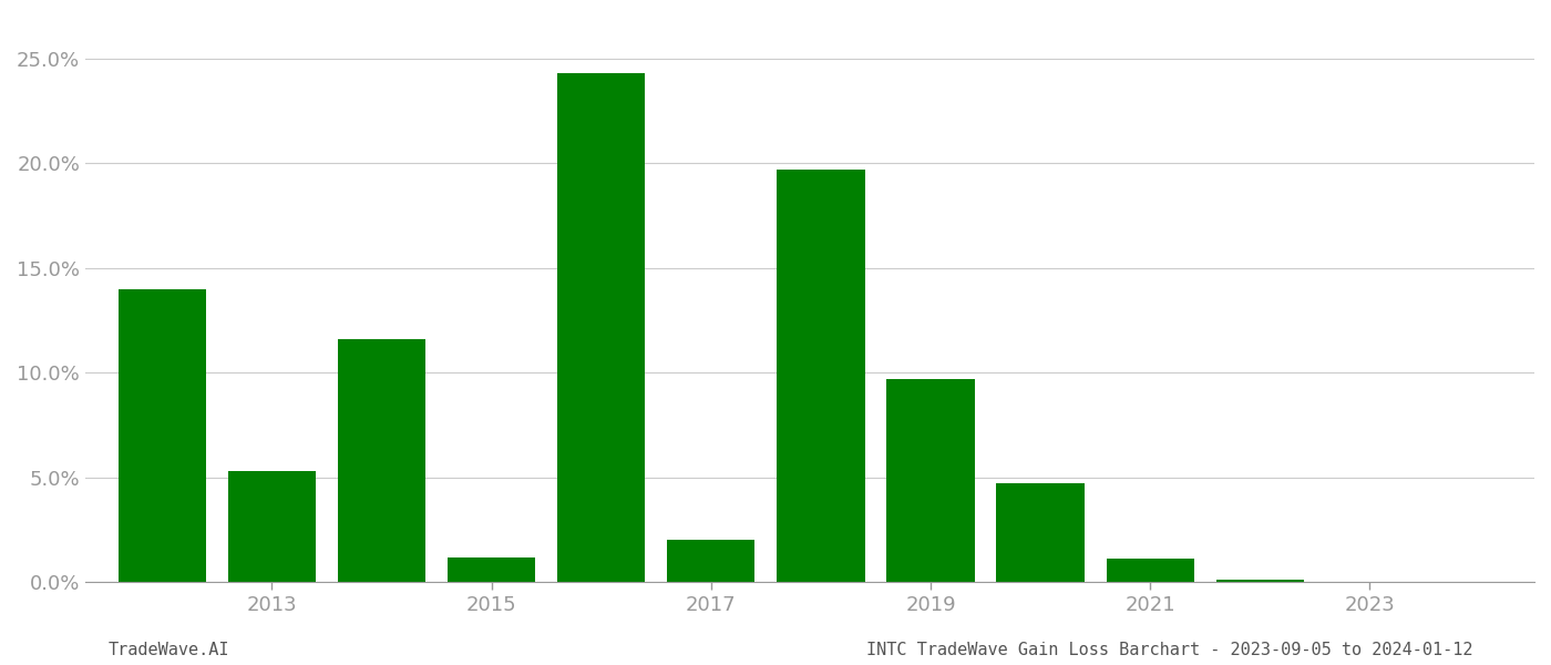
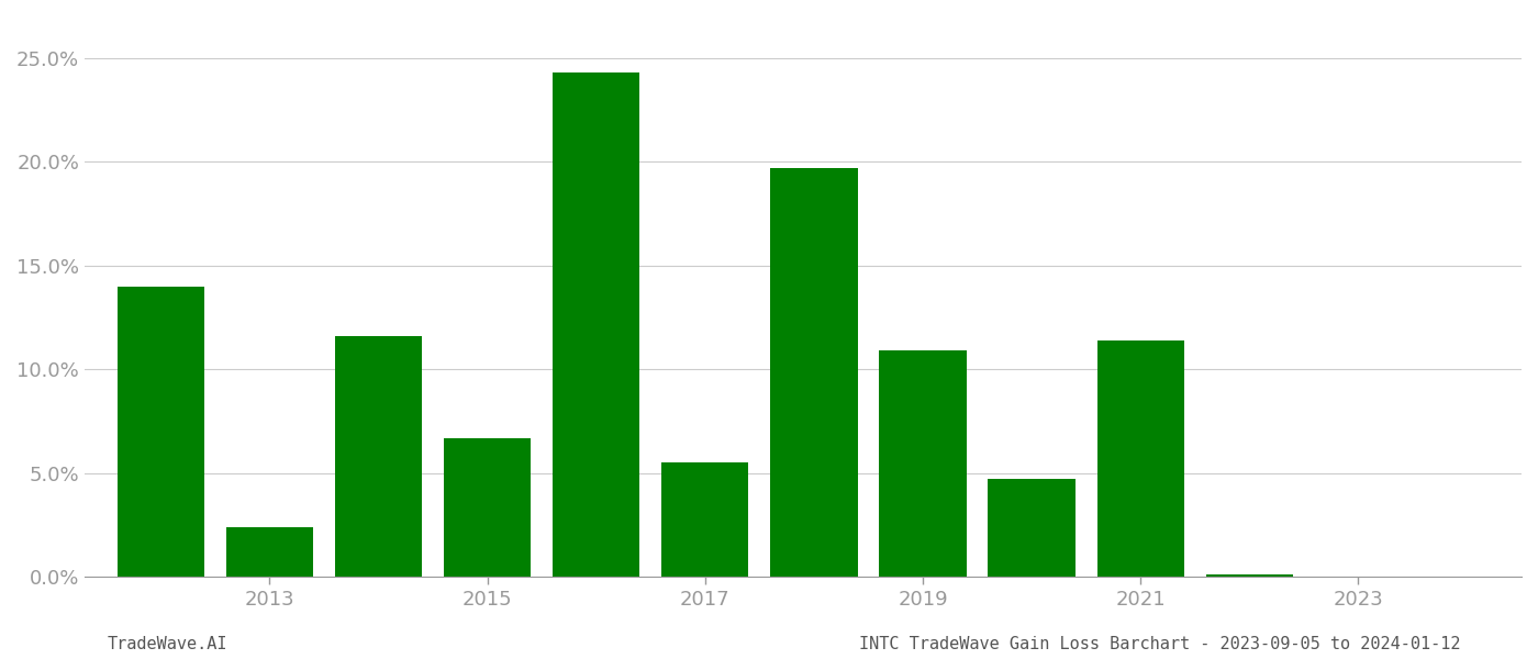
2013: 5.3% -> 2.4%
2015: 1.2% -> 6.7%
2017: 2.0% -> 5.5%
2019: 9.7% -> 10.9%
2021: 1.1% -> 11.4%
